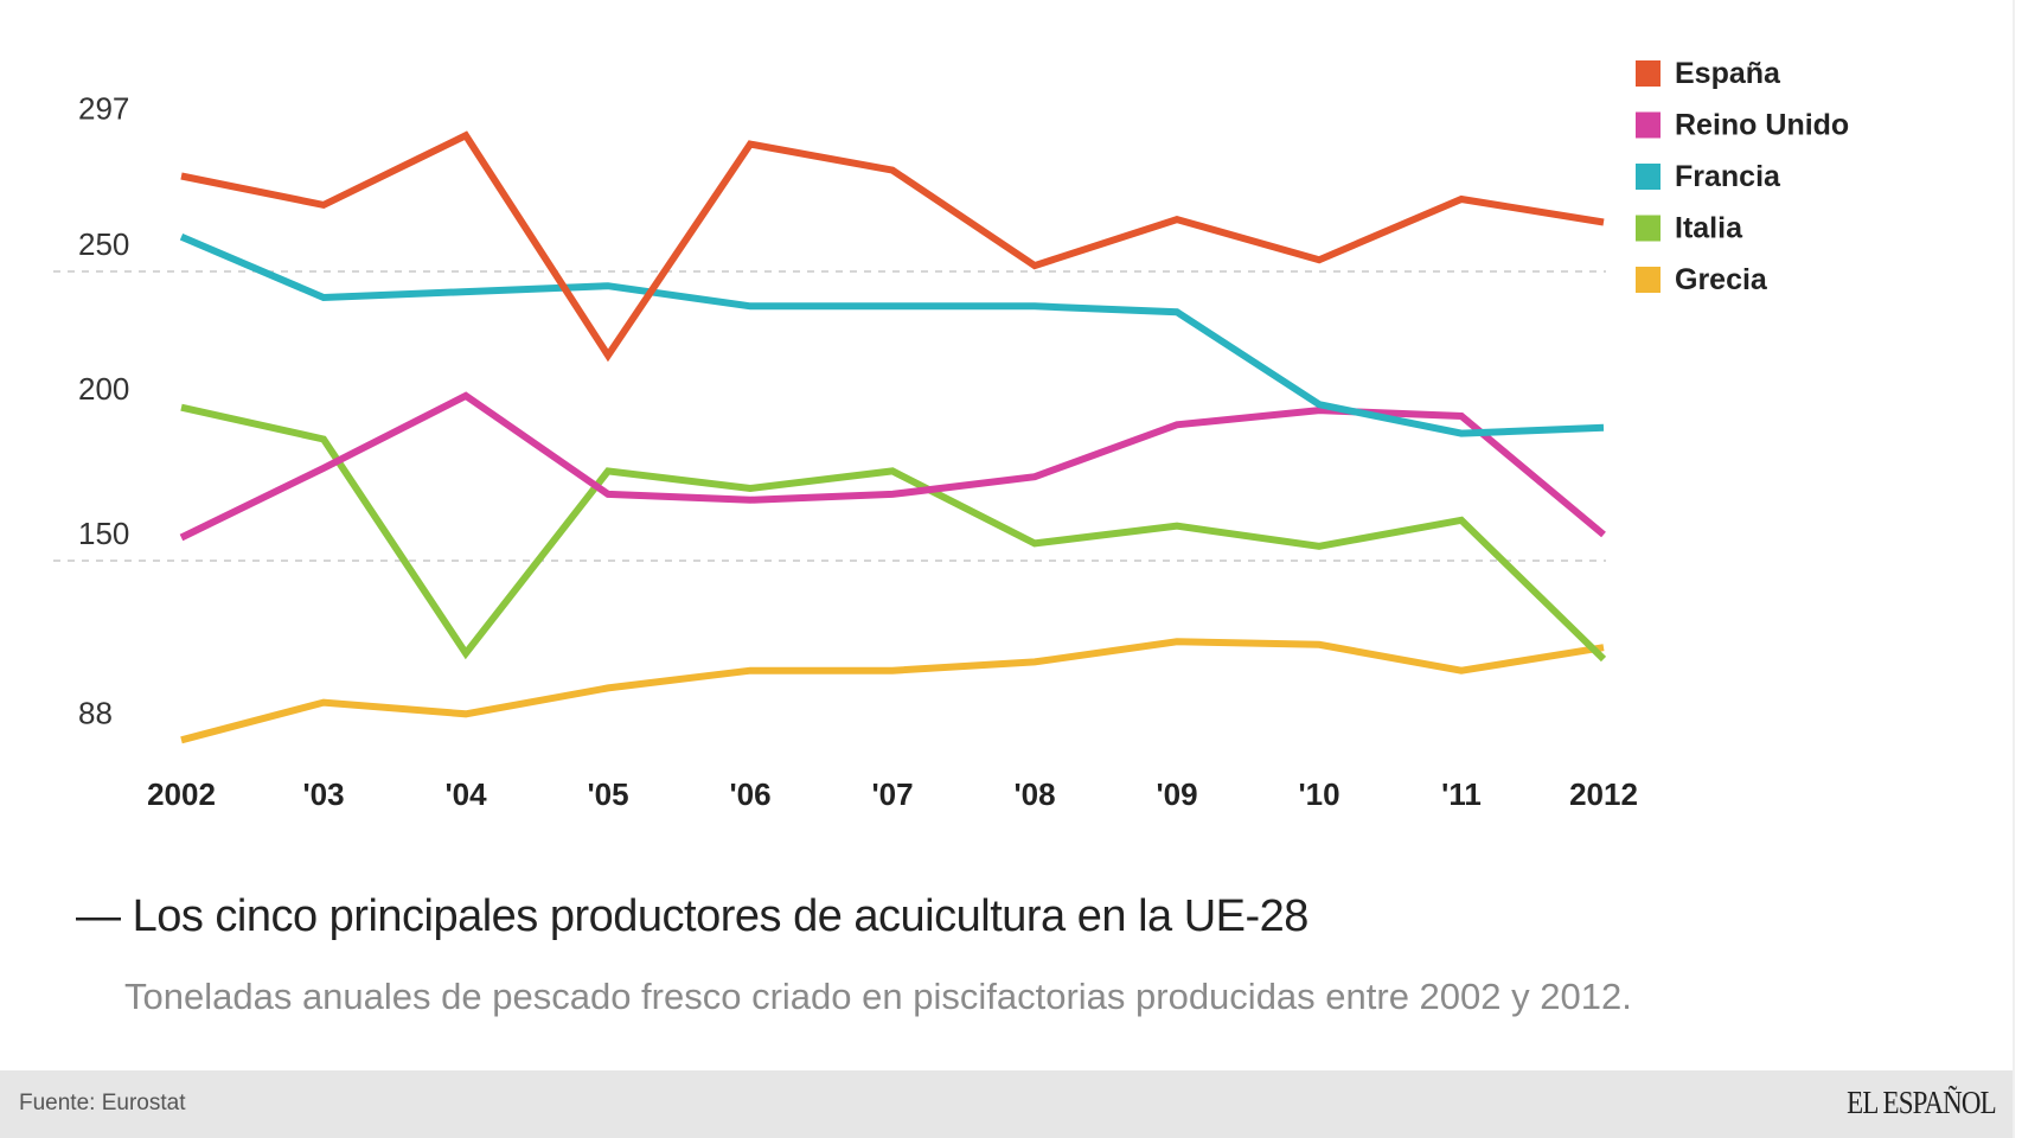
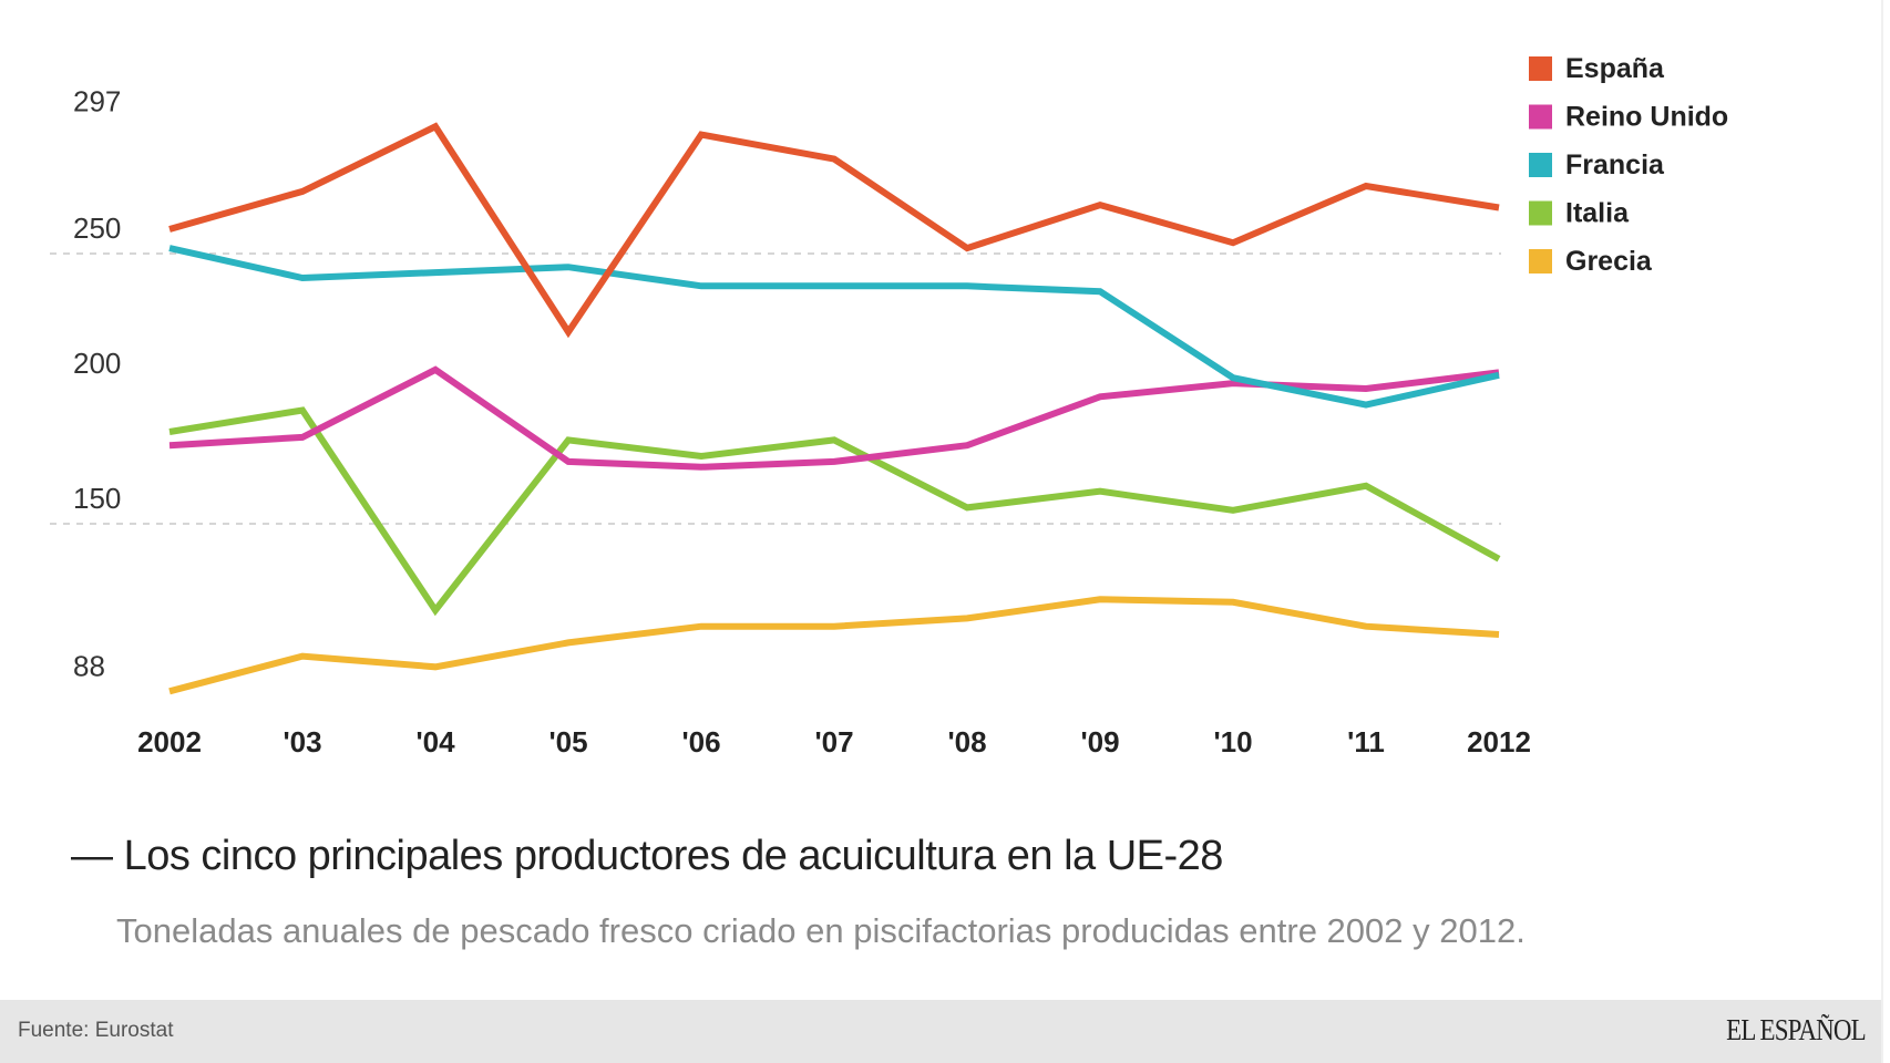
España/2002: 283 -> 259
Reino Unido/2002: 158 -> 179
Francia/2002: 262 -> 252
Italia/2002: 203 -> 184
Reino Unido/2012: 159 -> 206
Francia/2012: 196 -> 205
Italia/2012: 116 -> 137
Grecia/2012: 120 -> 109
